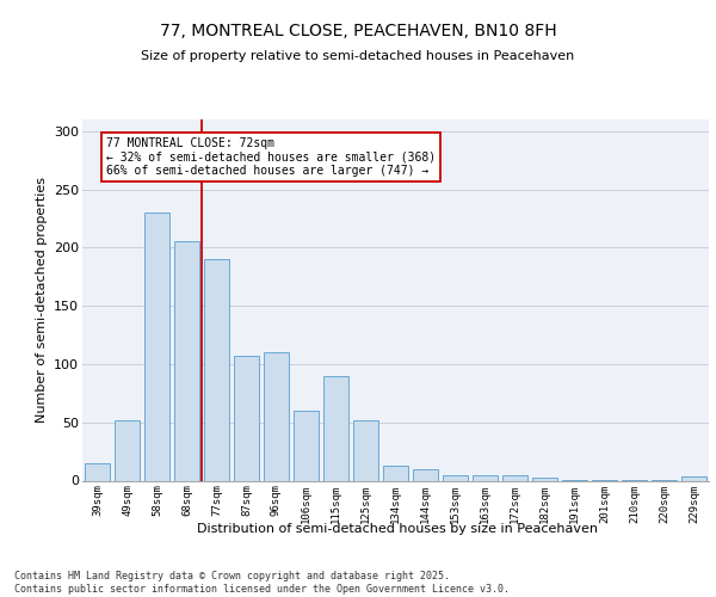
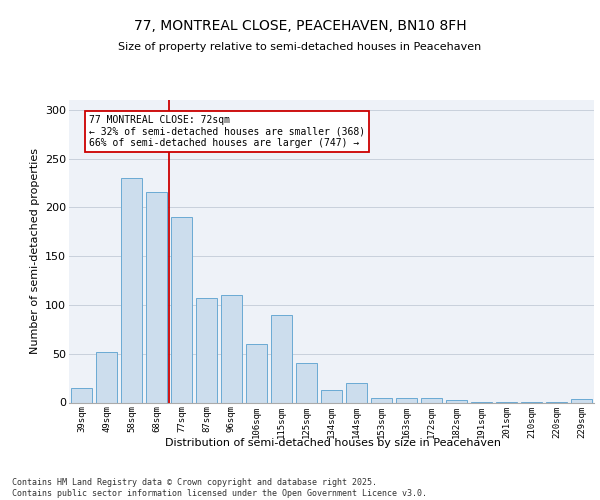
68sqm: 205 -> 216
125sqm: 52 -> 40
144sqm: 10 -> 20
